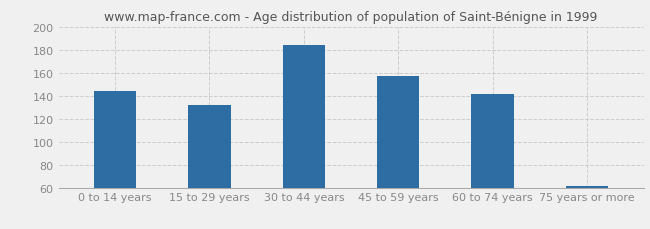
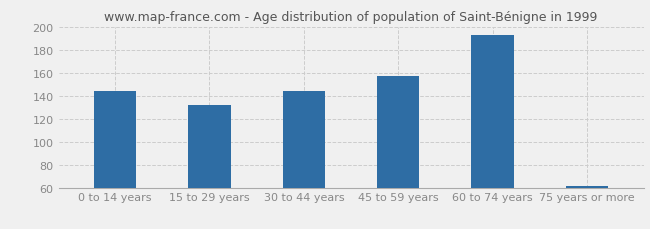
30 to 44 years: 184 -> 144
60 to 74 years: 141 -> 193
